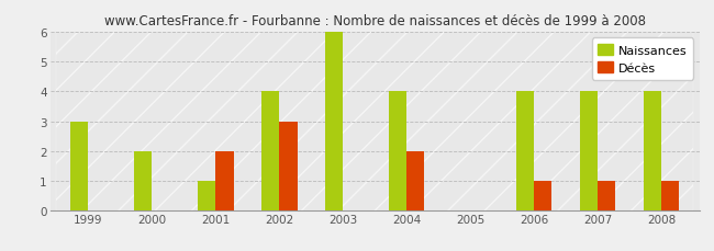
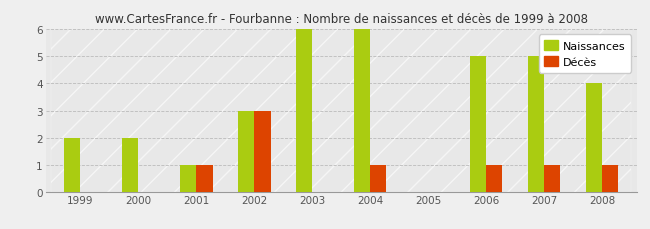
Naissances/1999: 3 -> 2
Décès/2001: 2 -> 1
Naissances/2002: 4 -> 3
Naissances/2004: 4 -> 6
Décès/2004: 2 -> 1
Naissances/2006: 4 -> 5
Naissances/2007: 4 -> 5
